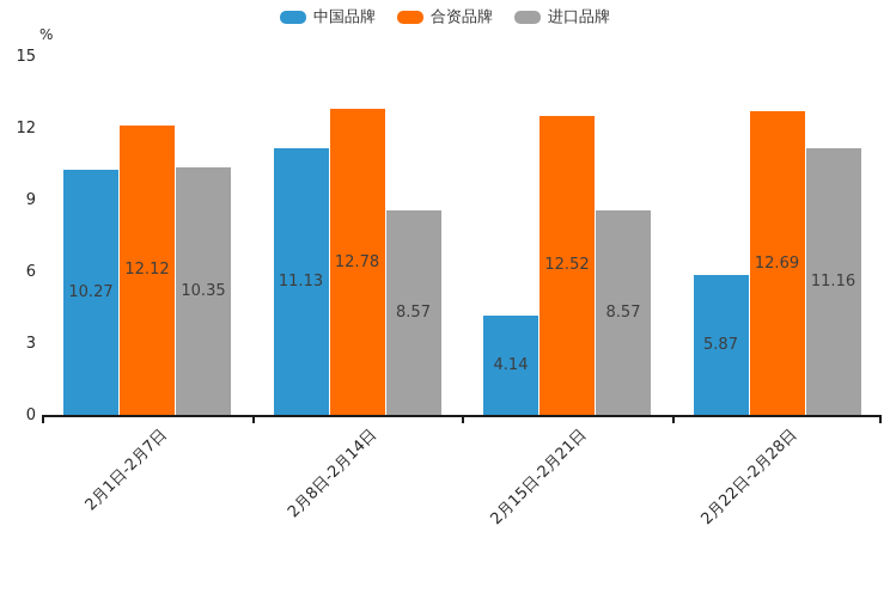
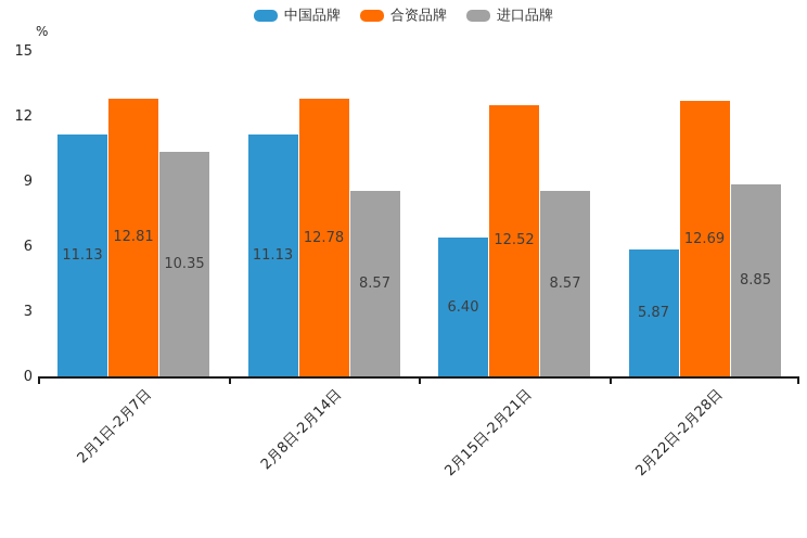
中国品牌/2月1日-2月7日: 10.27 -> 11.13
合资品牌/2月1日-2月7日: 12.12 -> 12.81
中国品牌/2月15日-2月21日: 4.14 -> 6.40
进口品牌/2月22日-2月28日: 11.16 -> 8.85
